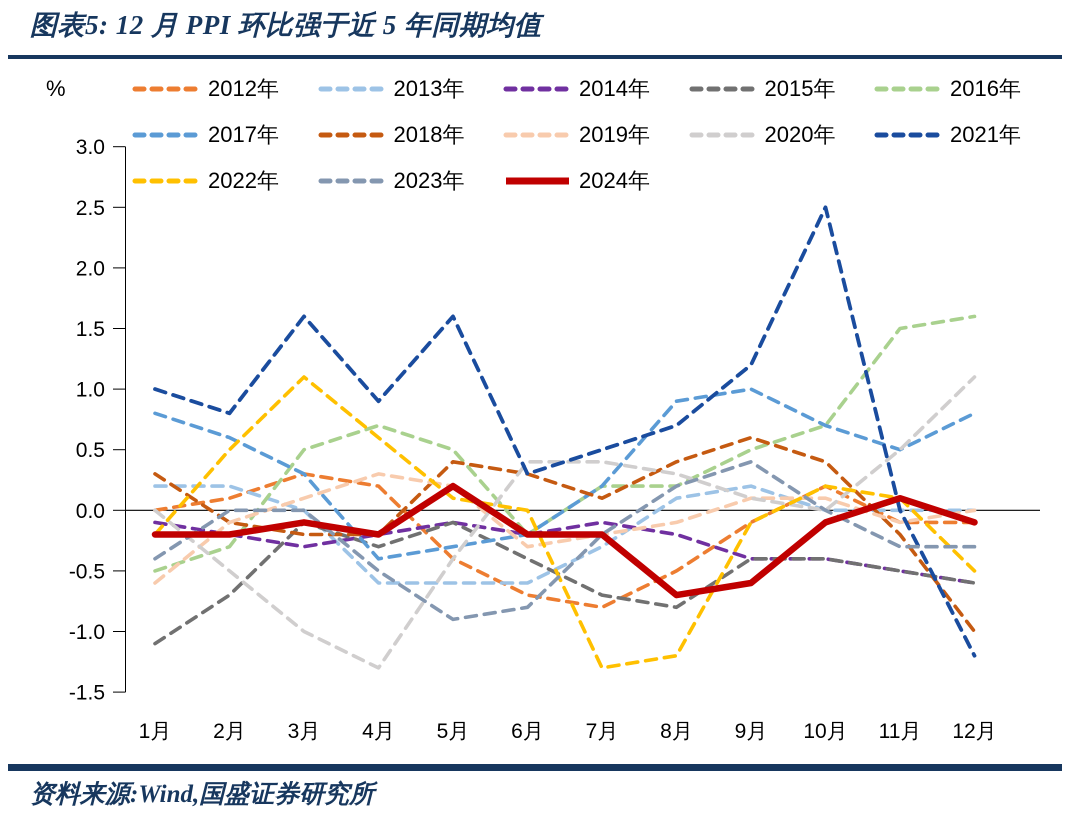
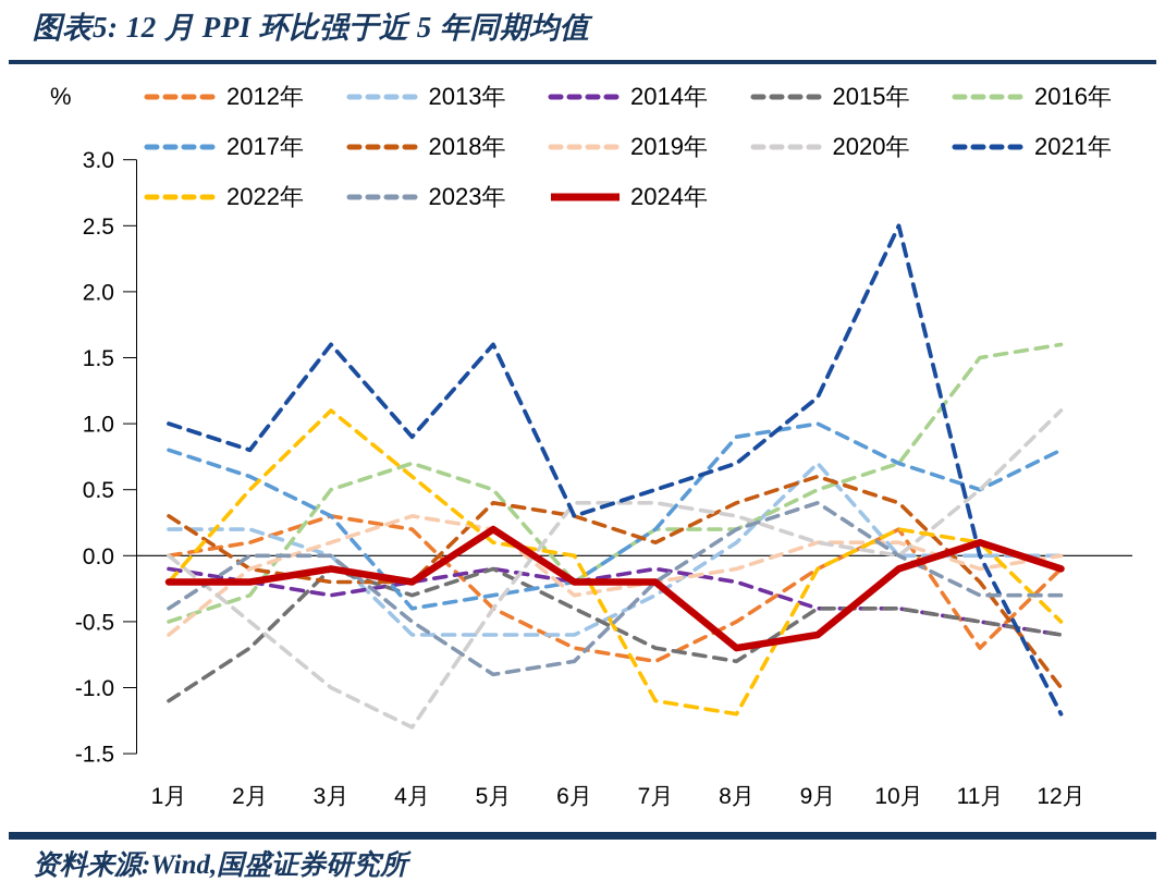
2022年/7月: -1.3 -> -1.1
2013年/9月: 0.2 -> 0.7
2012年/11月: -0.1 -> -0.7
